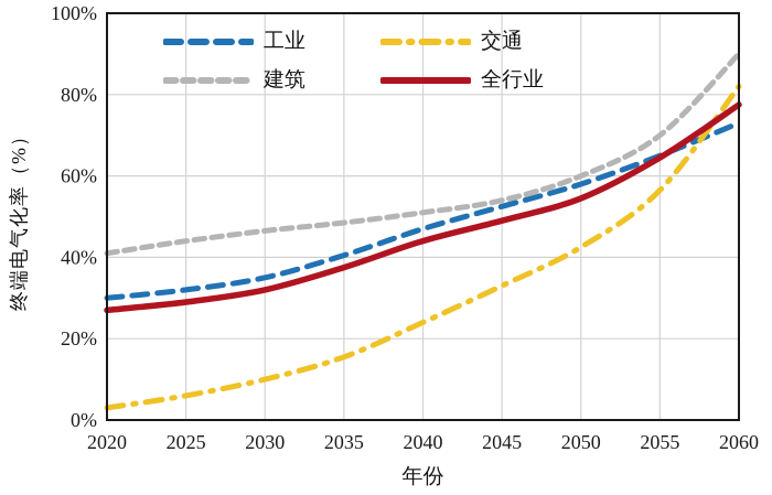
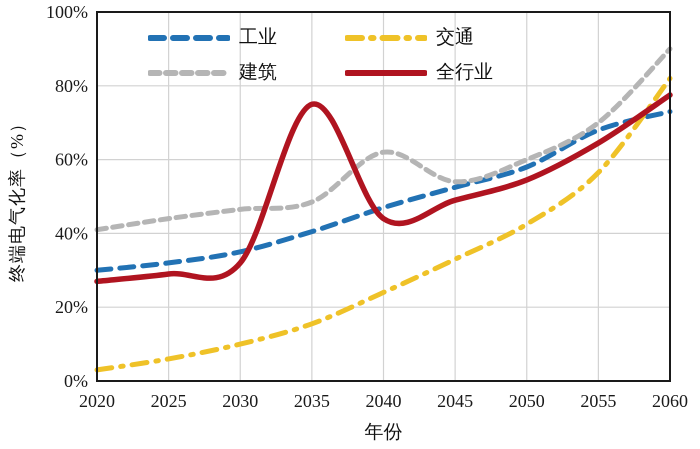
全行业/2035: 38% -> 75%
建筑/2040: 51% -> 62%
工业/2055: 65% -> 68%
